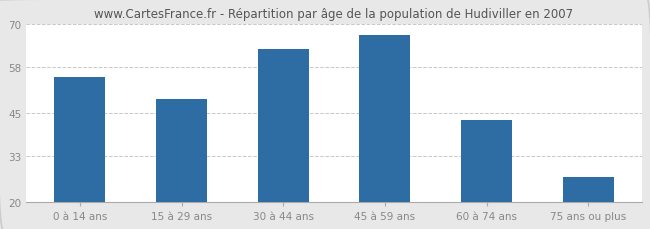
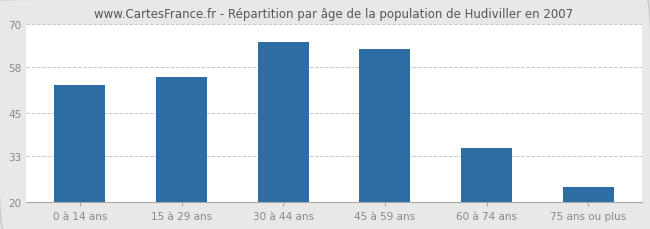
0 à 14 ans: 55 -> 53
15 à 29 ans: 49 -> 55
30 à 44 ans: 63 -> 65
45 à 59 ans: 67 -> 63
60 à 74 ans: 43 -> 35
75 ans ou plus: 27 -> 24
